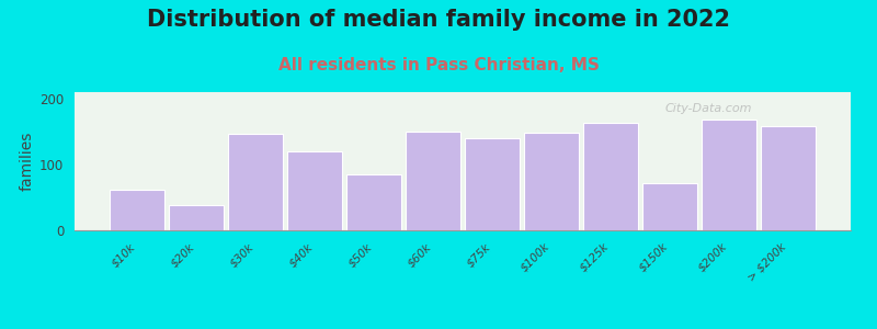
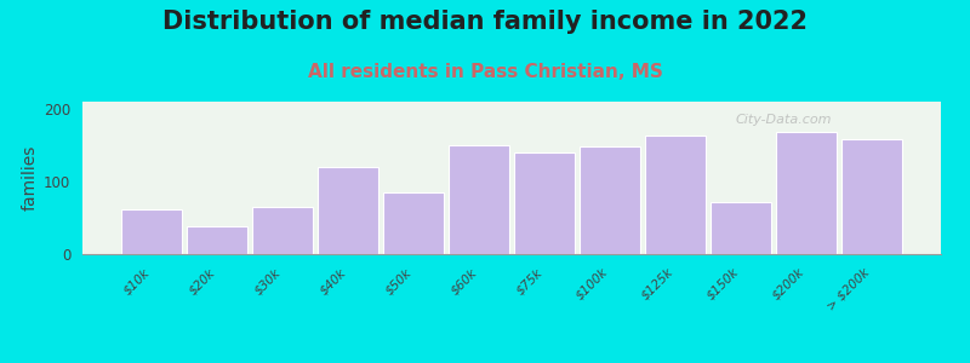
$30k: 146 -> 65
